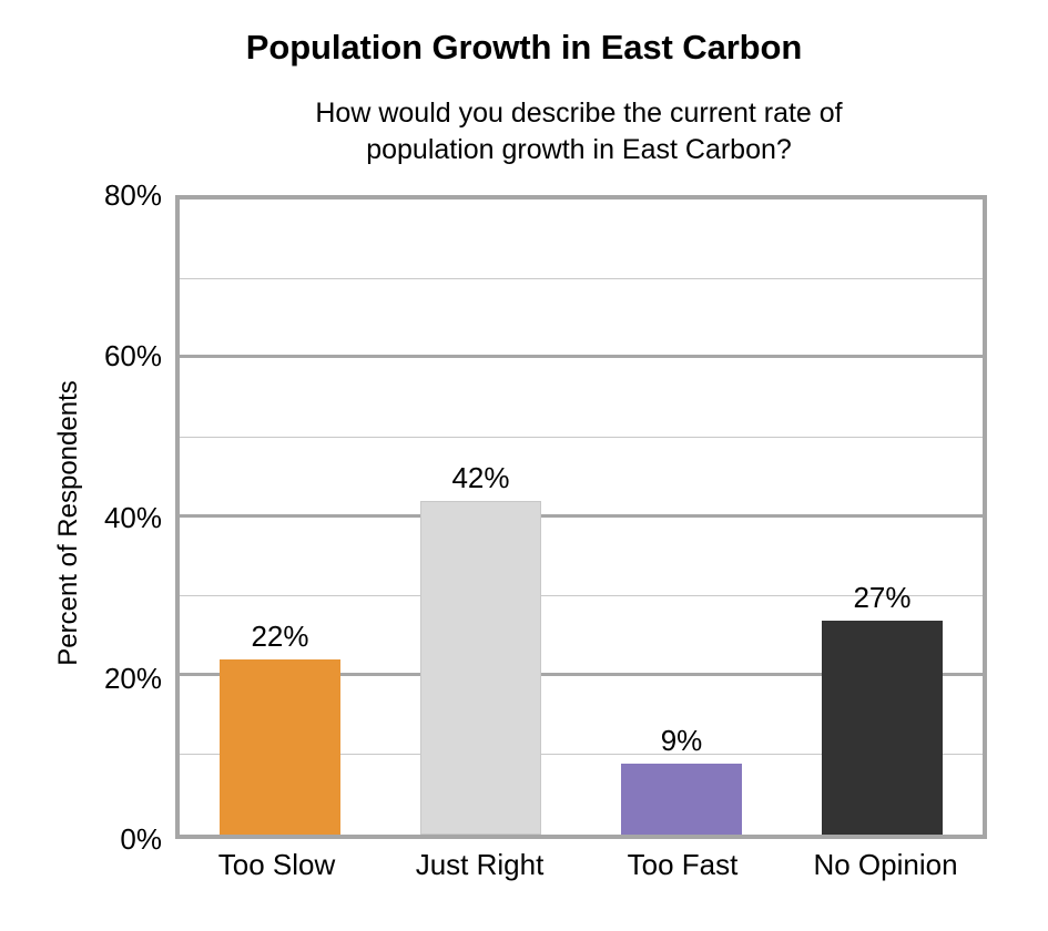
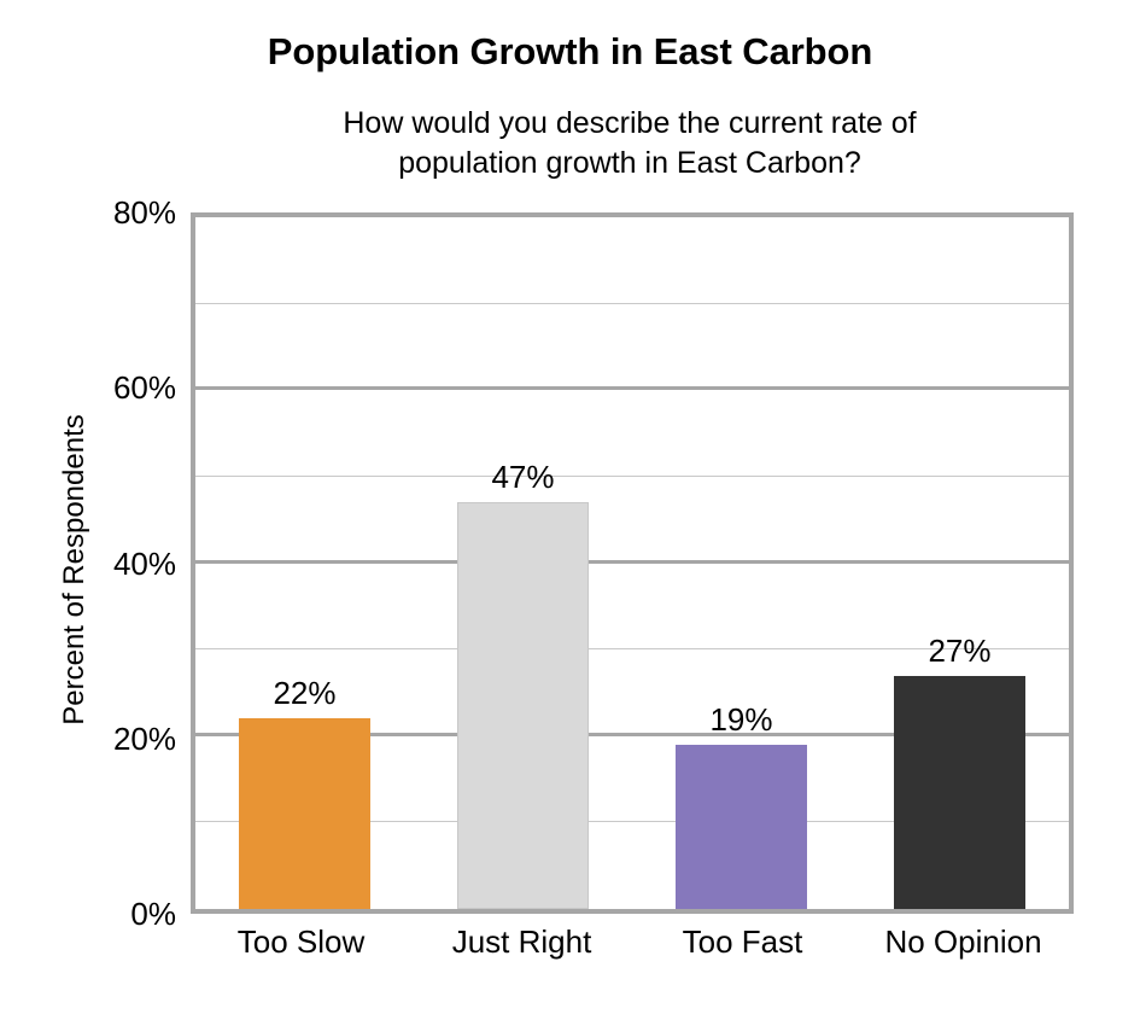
Just Right: 42% -> 47%
Too Fast: 9% -> 19%
